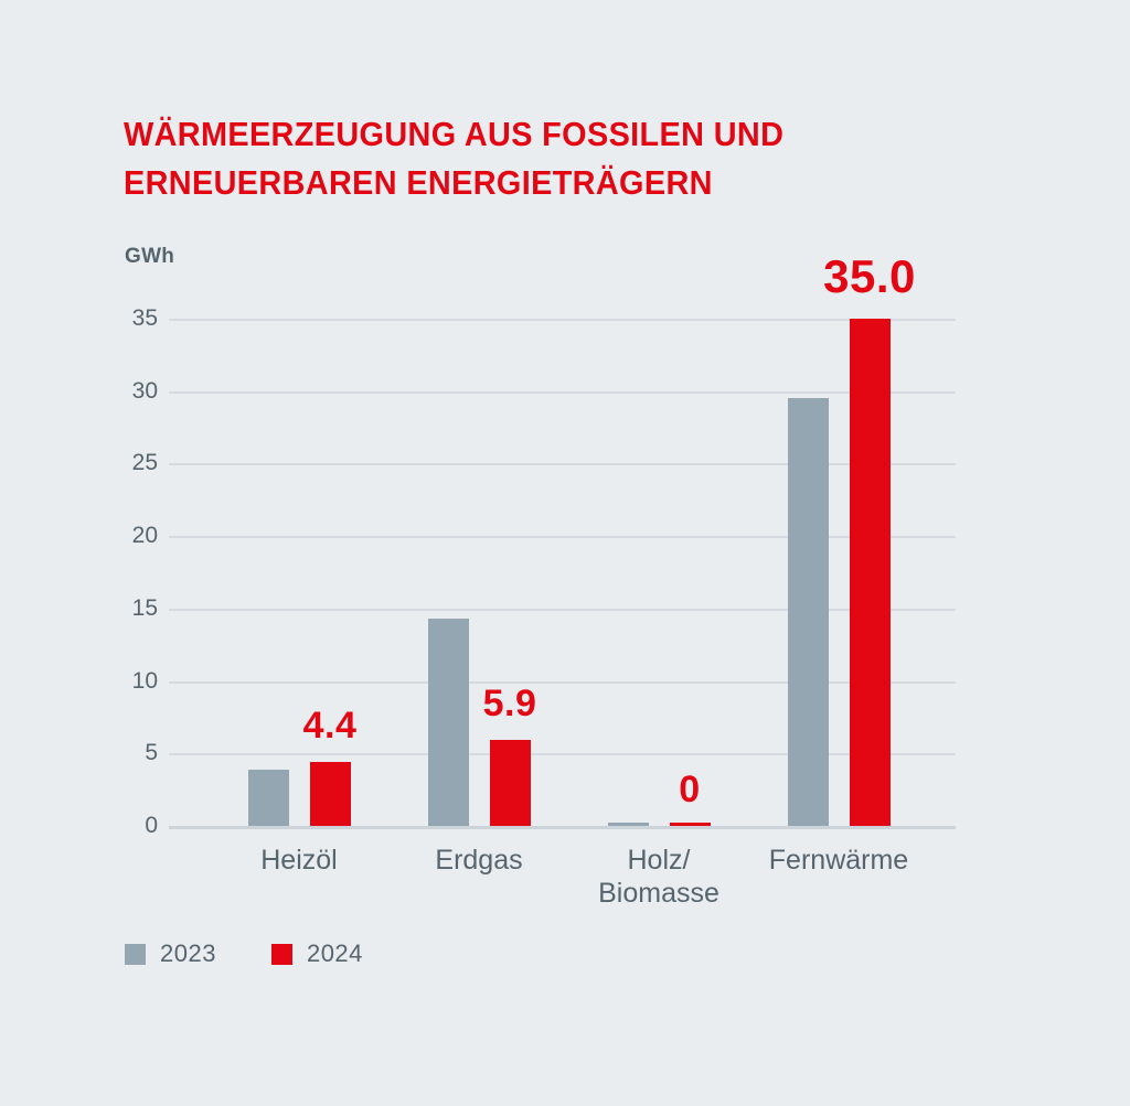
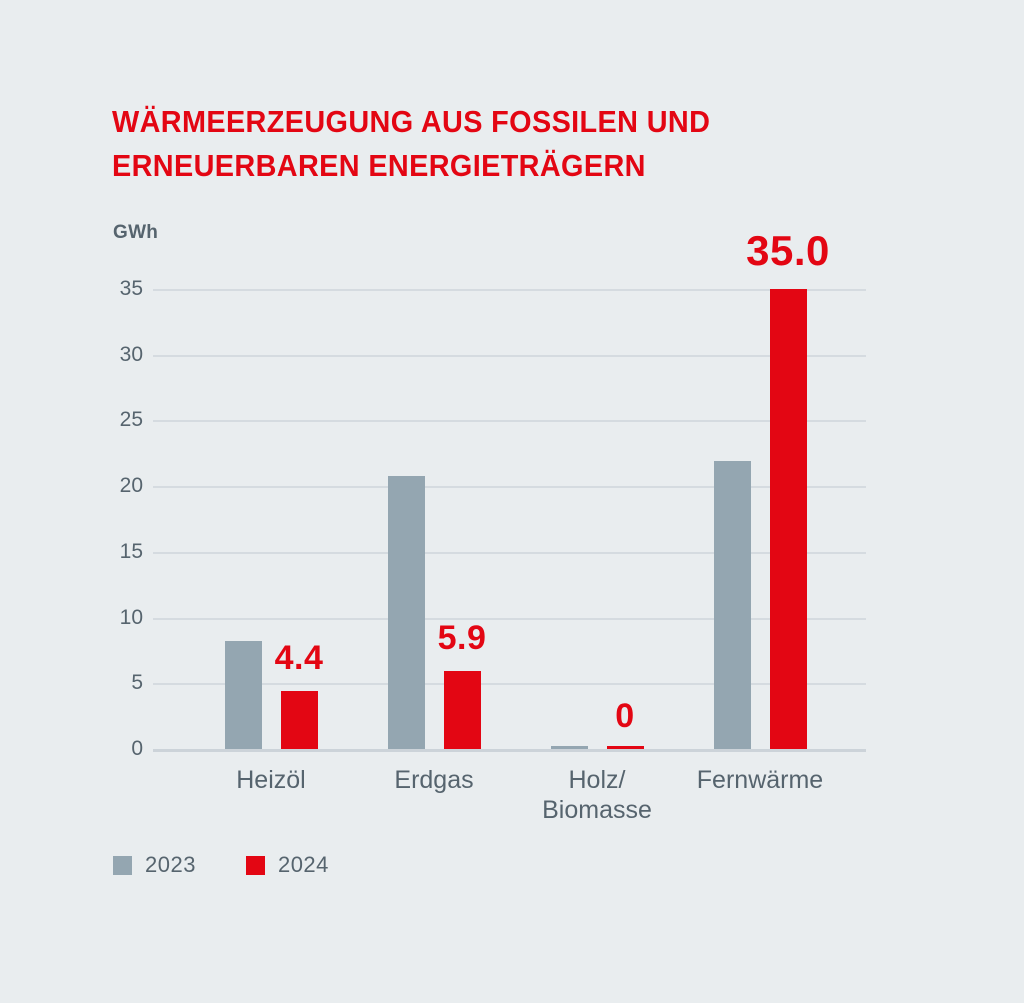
2023/Heizöl: 3.9 -> 8.2
2023/Erdgas: 14.3 -> 20.8
2023/Fernwärme: 29.5 -> 21.9
